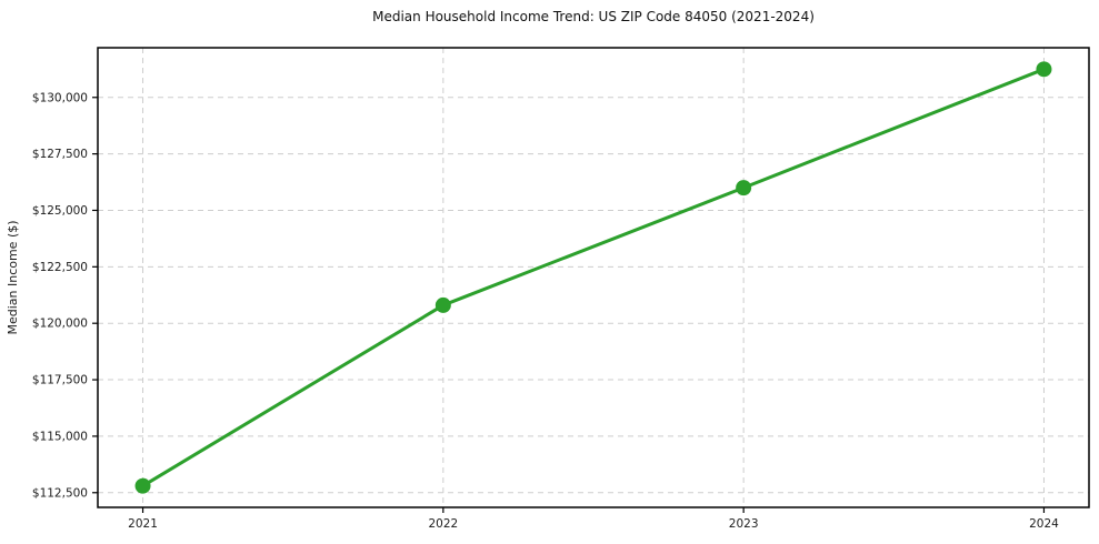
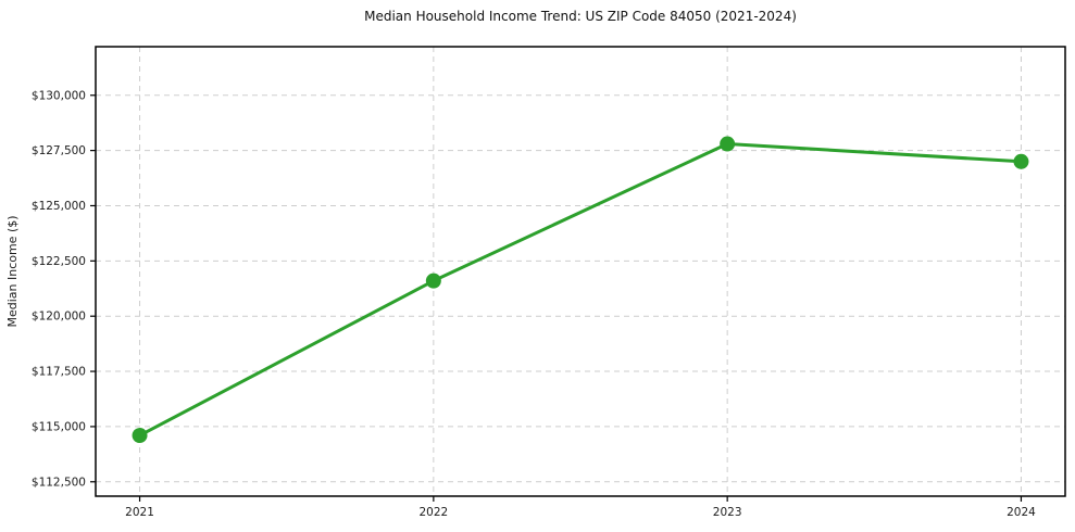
2021: $112800 -> $114600
2022: $120800 -> $121600
2023: $126000 -> $127800
2024: $131200 -> $127000
